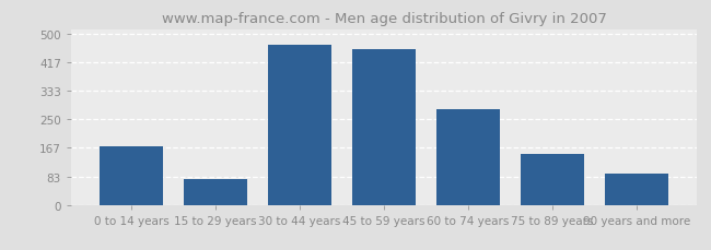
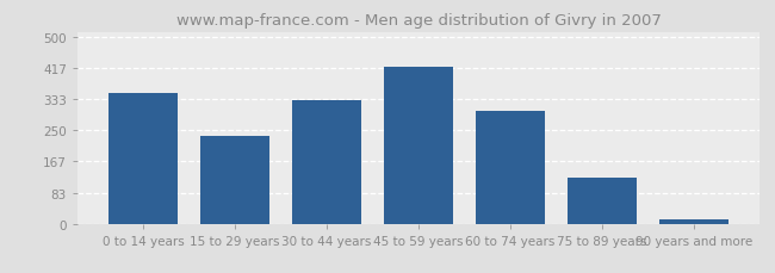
0 to 14 years: 170 -> 352
15 to 29 years: 75 -> 237
30 to 44 years: 470 -> 332
45 to 59 years: 455 -> 422
60 to 74 years: 280 -> 302
75 to 89 years: 150 -> 122
90 years and more: 90 -> 10
